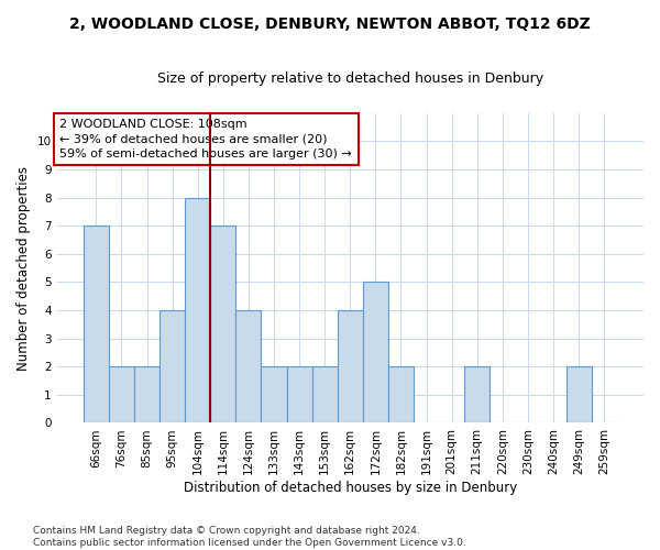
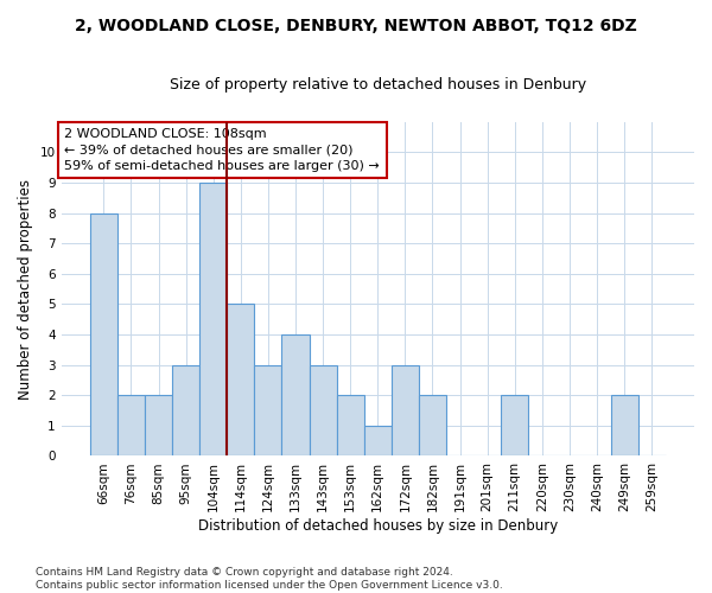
66sqm: 7 -> 8
95sqm: 4 -> 3
104sqm: 8 -> 9
114sqm: 7 -> 5
124sqm: 4 -> 3
133sqm: 2 -> 4
143sqm: 2 -> 3
162sqm: 4 -> 1
172sqm: 5 -> 3
